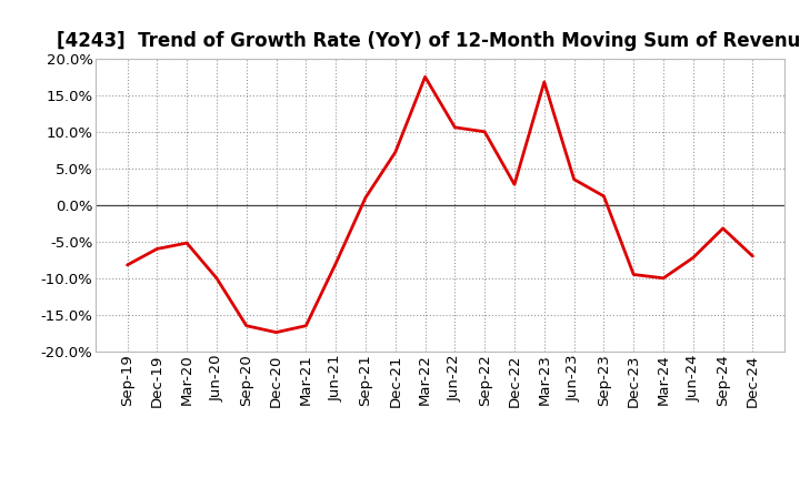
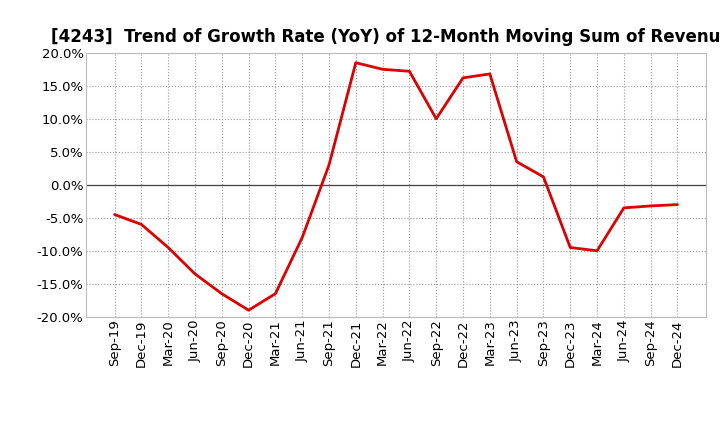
Sep-19: -8.2% -> -4.5%
Mar-20: -5.2% -> -9.5%
Jun-20: -10.0% -> -13.5%
Dec-20: -17.4% -> -19.0%
Sep-21: 1.0% -> 3.0%
Dec-21: 7.2% -> 18.5%
Jun-22: 10.6% -> 17.2%
Dec-22: 2.8% -> 16.2%
Jun-24: -7.2% -> -3.5%
Dec-24: -7.0% -> -3.0%
